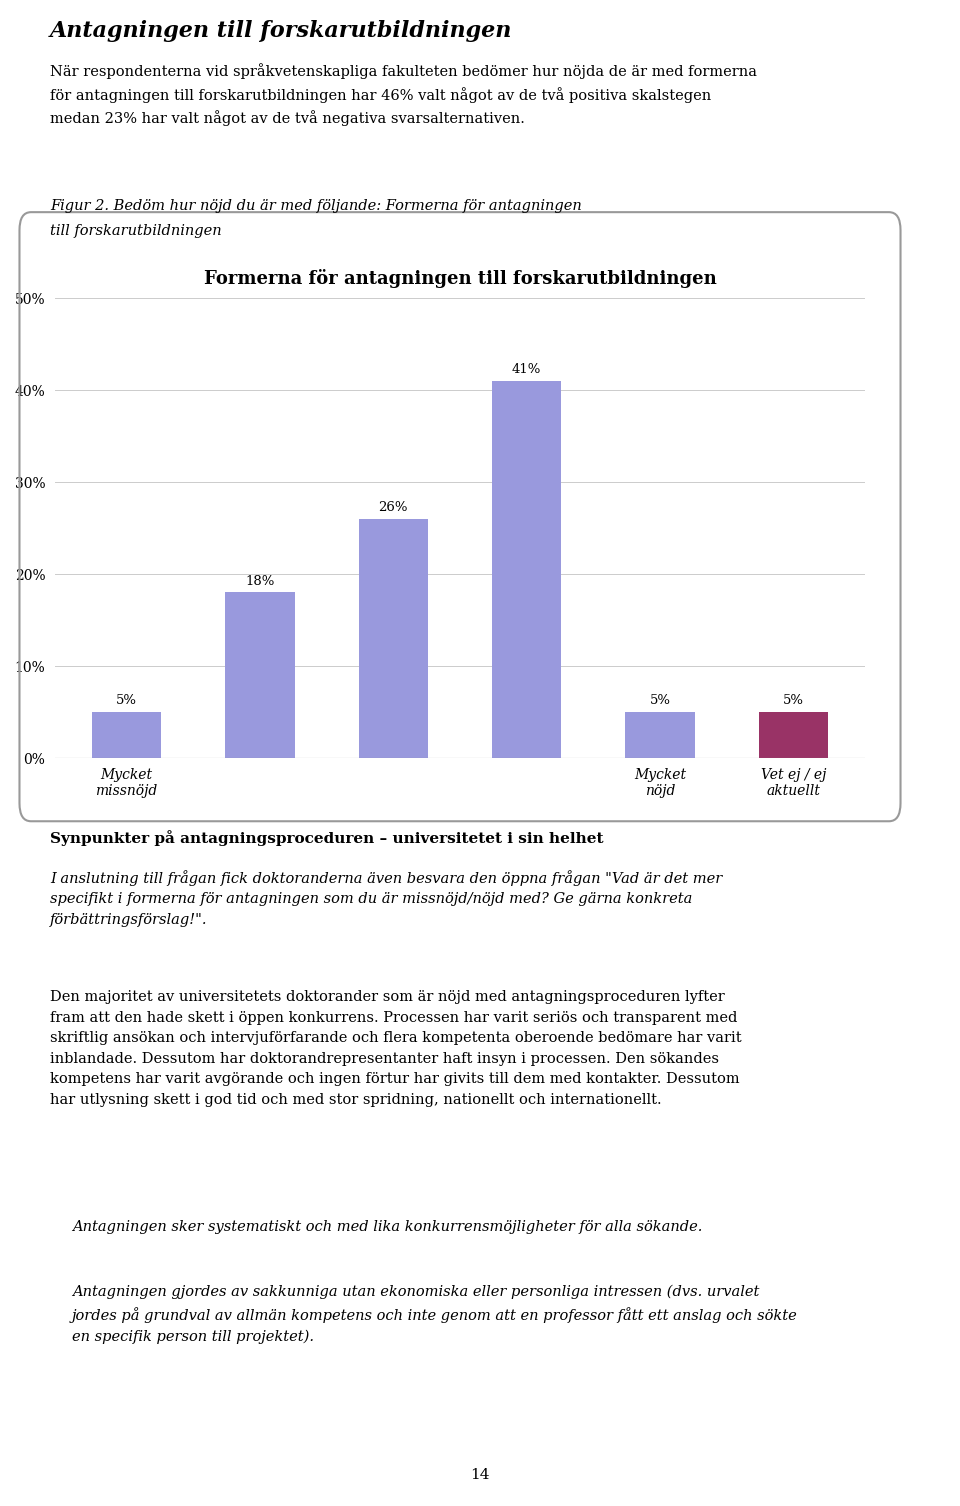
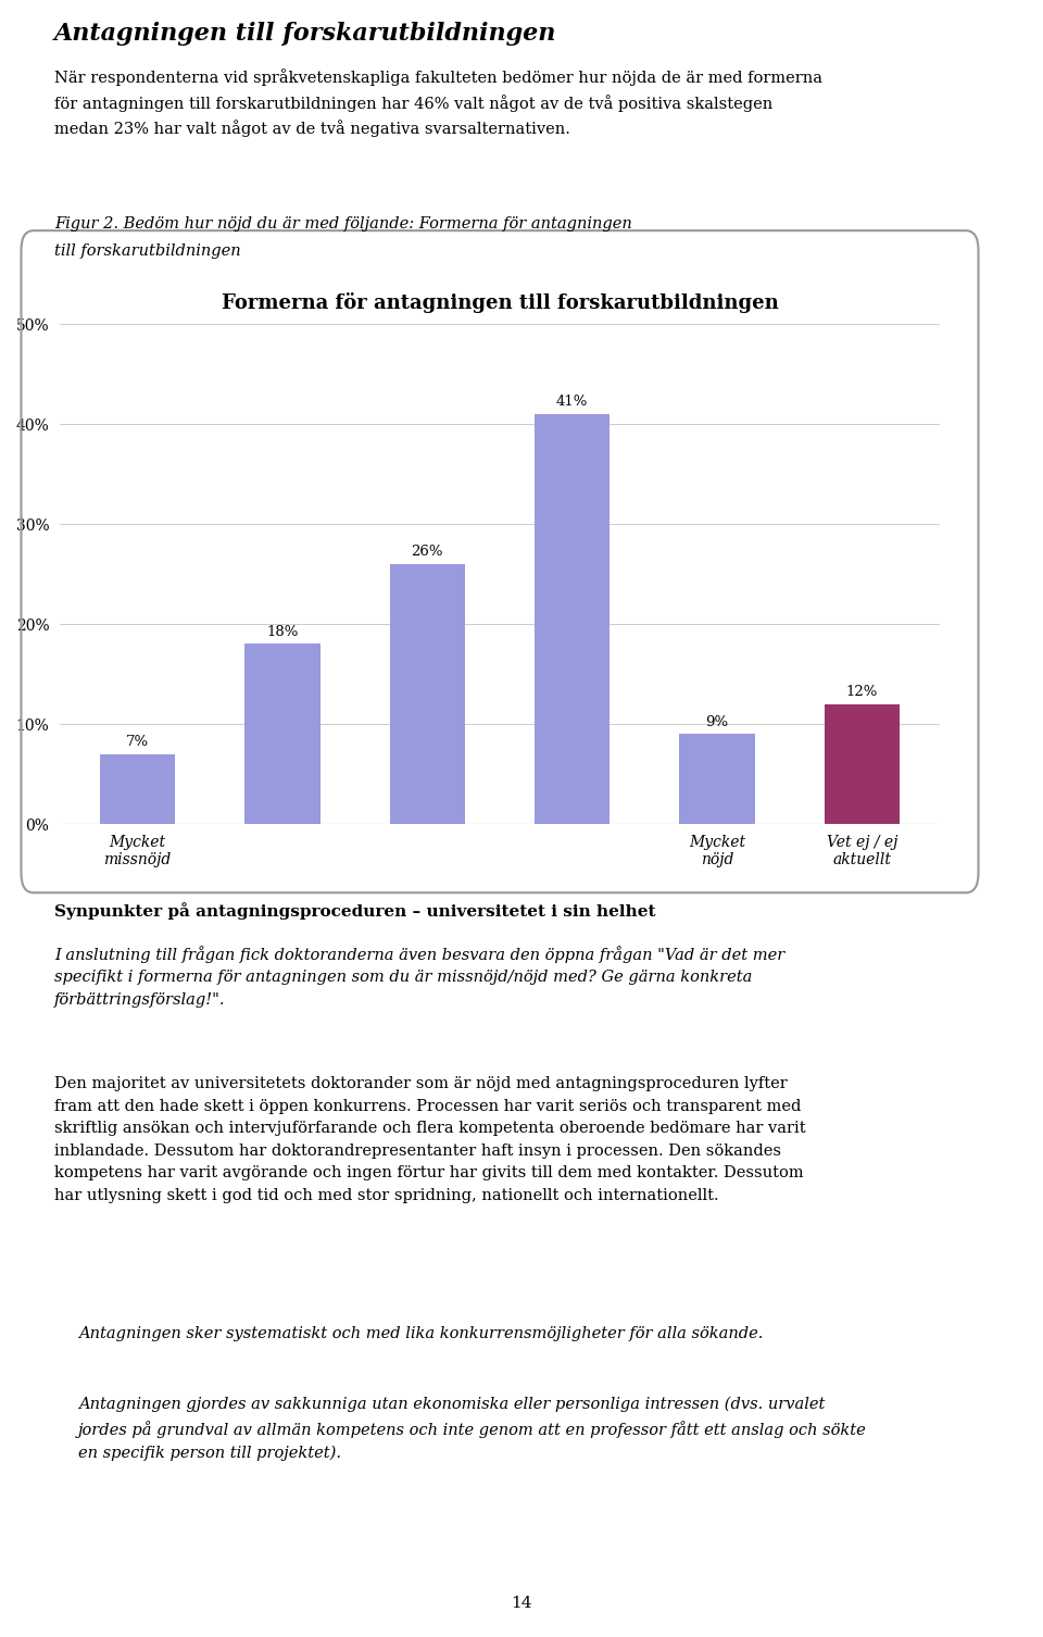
Mycket missnöjd: 5% -> 7%
Mycket nöjd: 5% -> 9%
Vet ej / ej aktuellt: 5% -> 12%
